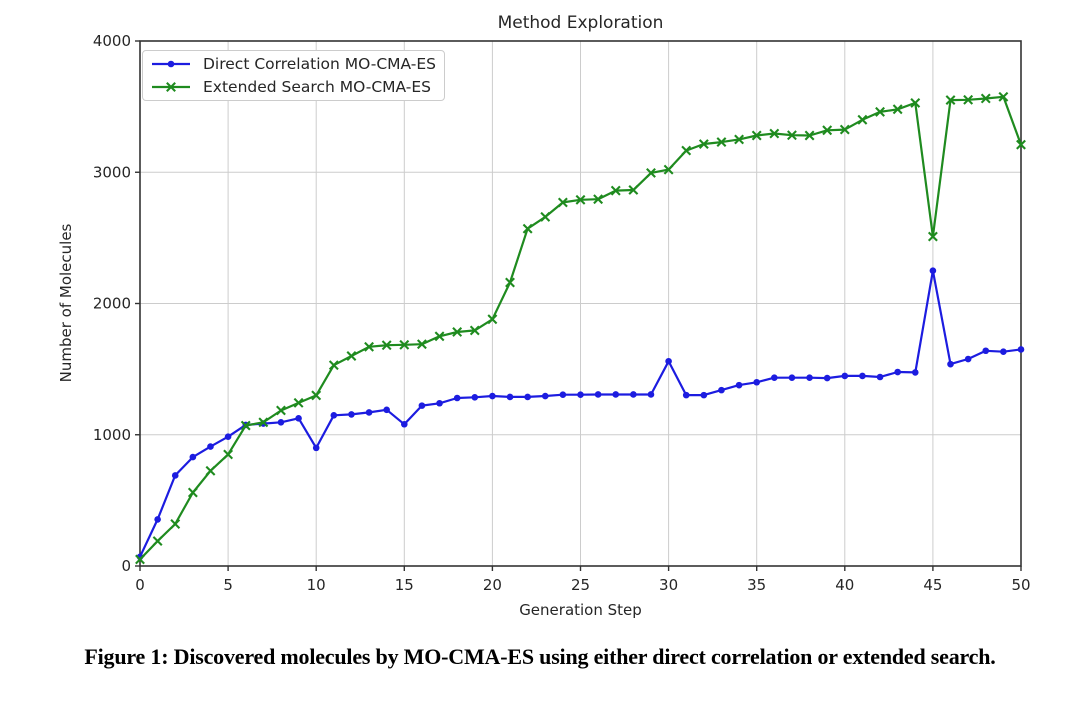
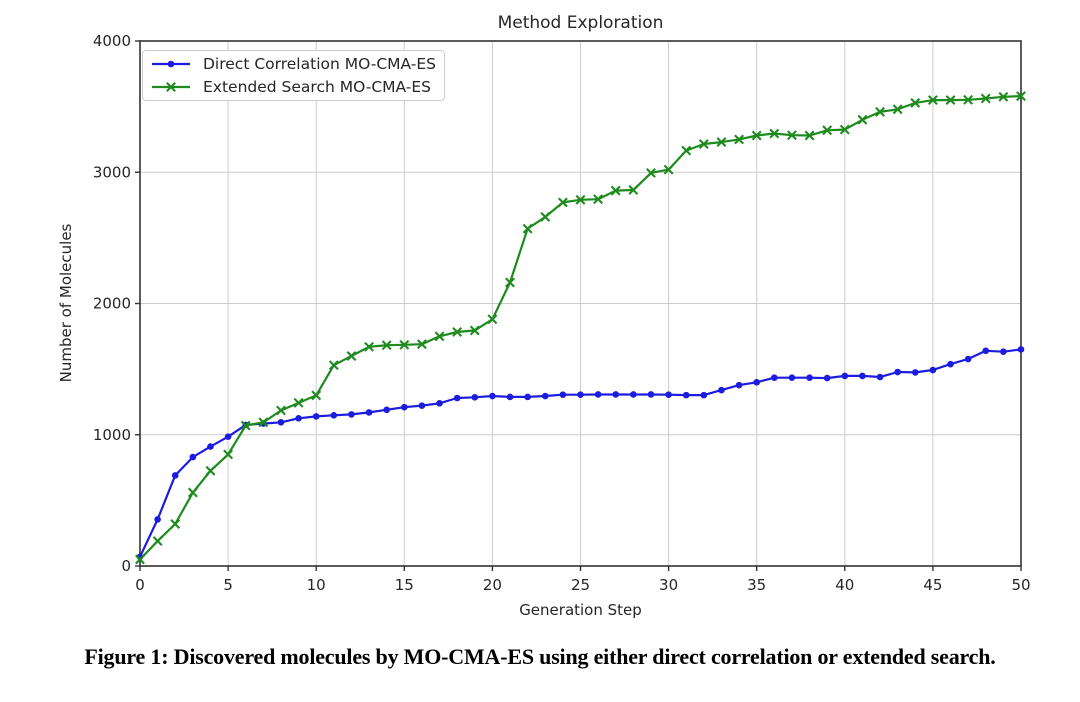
Direct Correlation MO-CMA-ES/10: 900 -> 1140
Direct Correlation MO-CMA-ES/15: 1080 -> 1210
Direct Correlation MO-CMA-ES/30: 1560 -> 1300
Direct Correlation MO-CMA-ES/45: 2250 -> 1490
Extended Search MO-CMA-ES/45: 2510 -> 3550
Extended Search MO-CMA-ES/50: 3210 -> 3580
